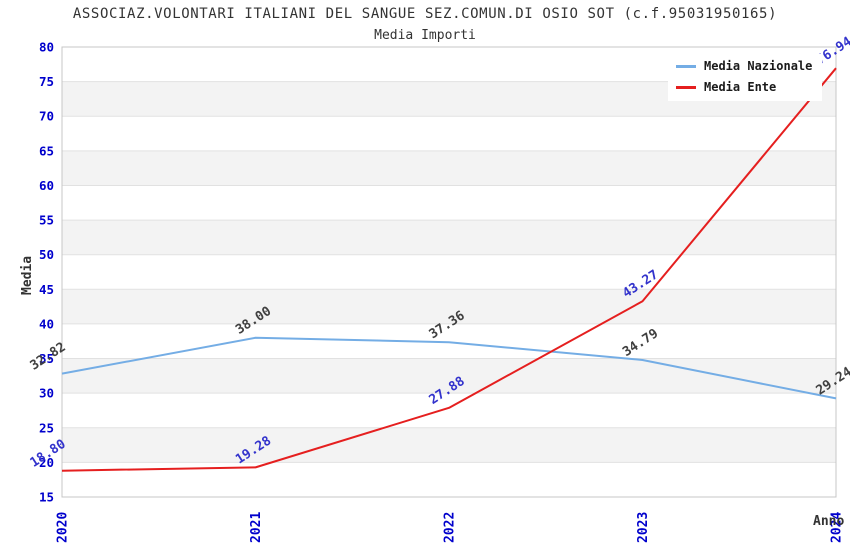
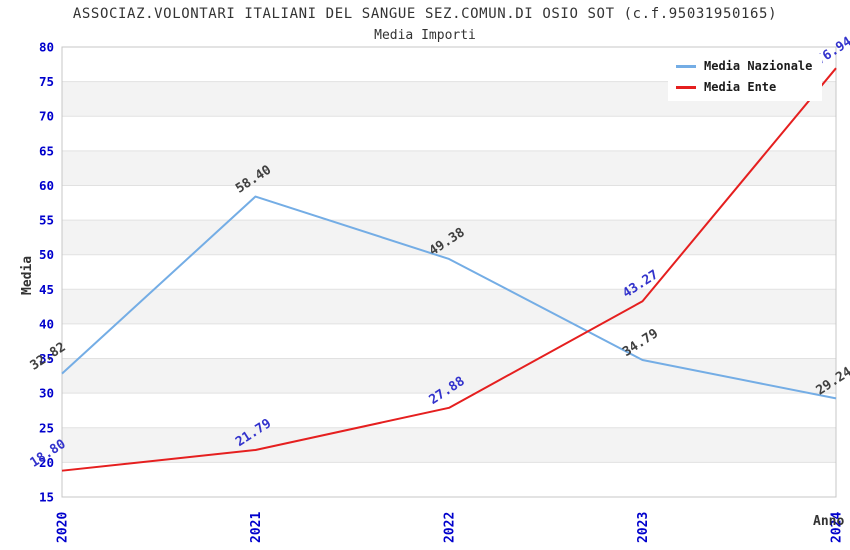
Media Nazionale/2021: 38.00 -> 58.40
Media Ente/2021: 19.28 -> 21.79
Media Nazionale/2022: 37.36 -> 49.38
